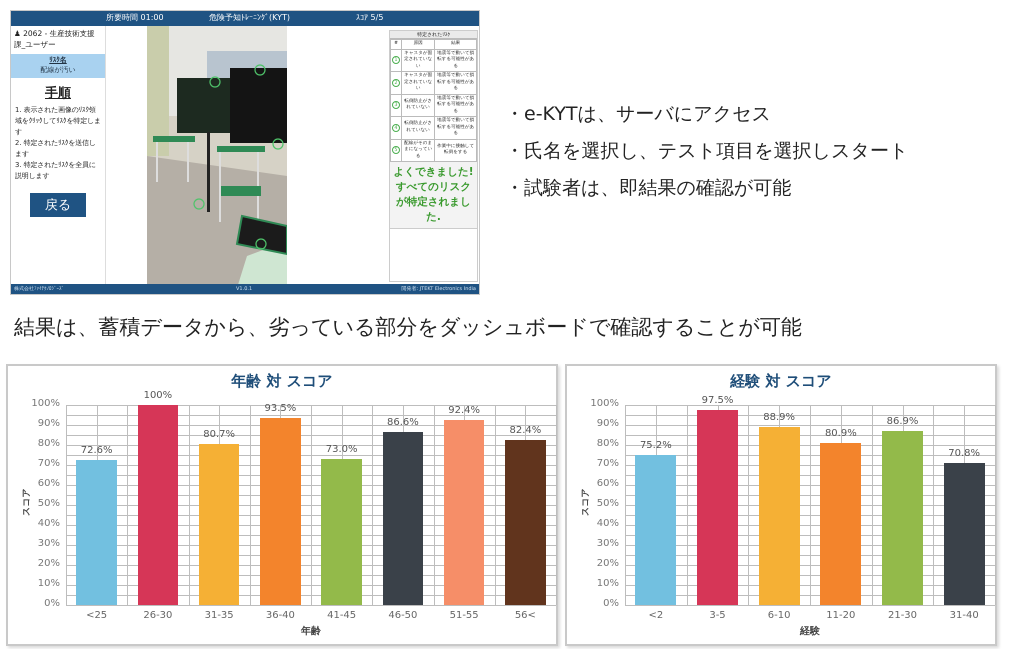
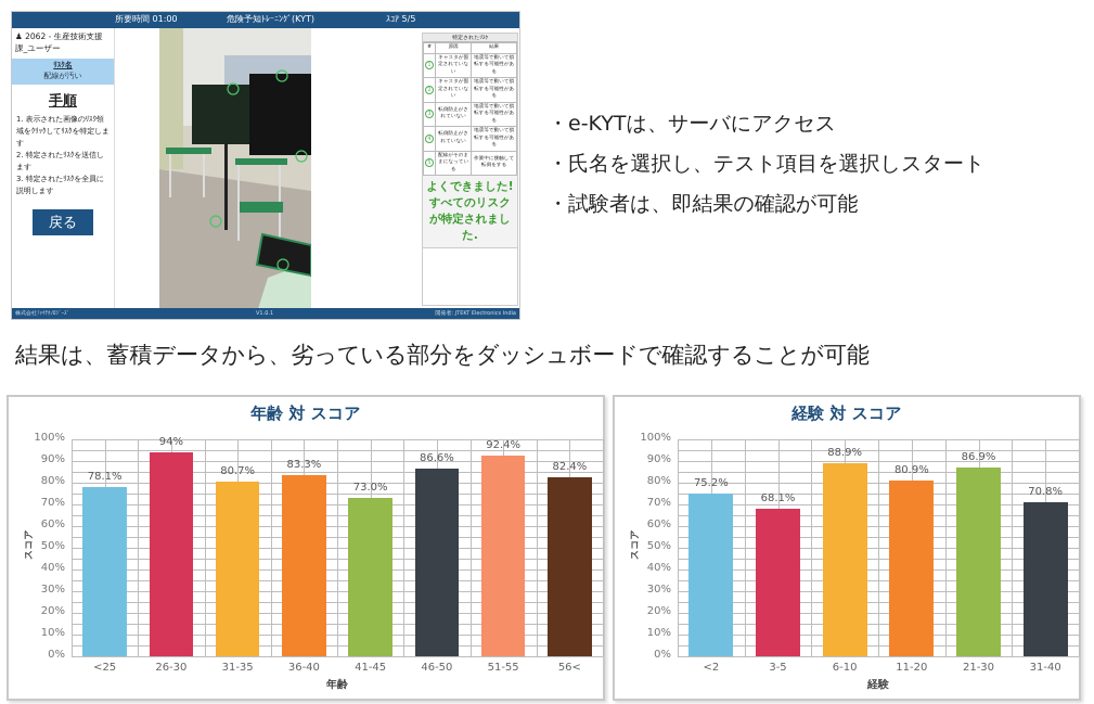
年齢 対 スコア/<25: 72.6% -> 78.1%
年齢 対 スコア/26-30: 100% -> 94%
年齢 対 スコア/36-40: 93.5% -> 83.3%
経験 対 スコア/3-5: 97.5% -> 68.1%
